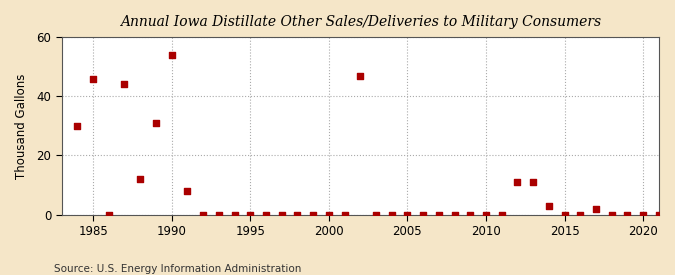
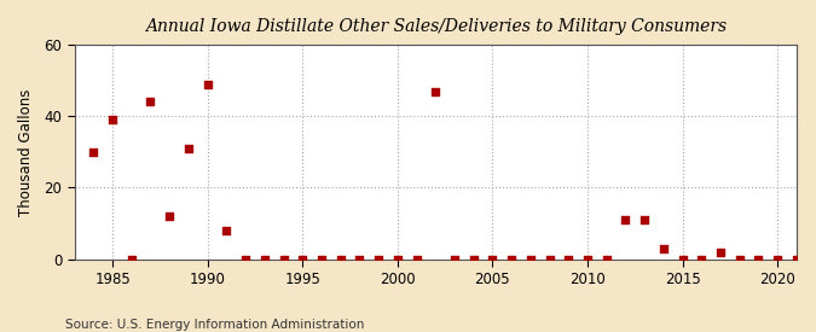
1985: 46 -> 39
1990: 54 -> 49
